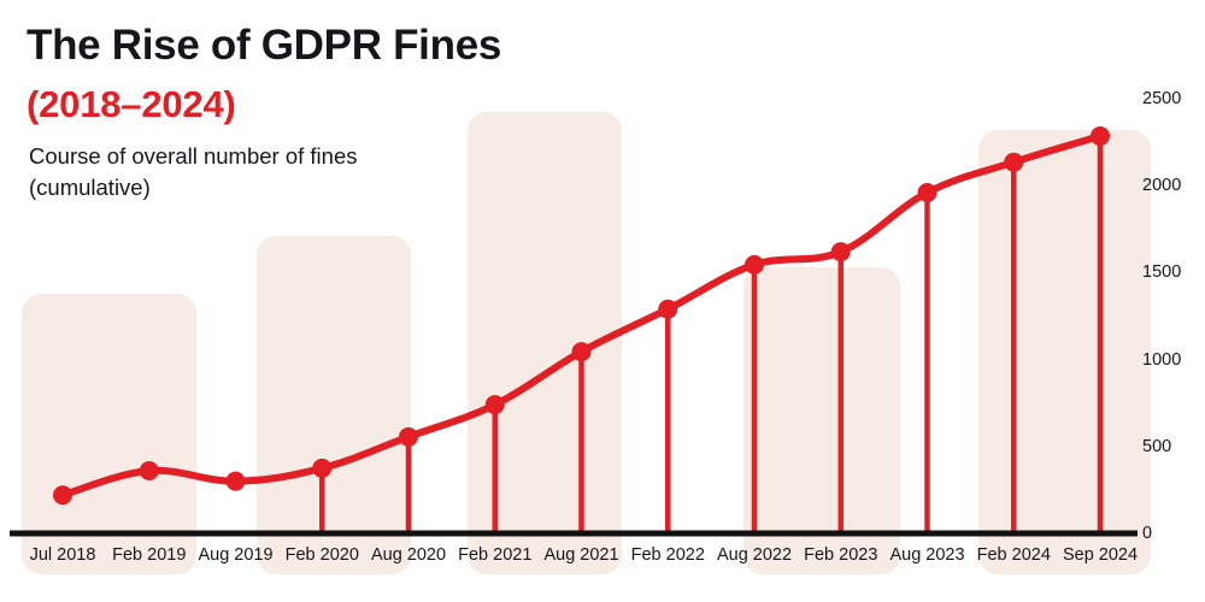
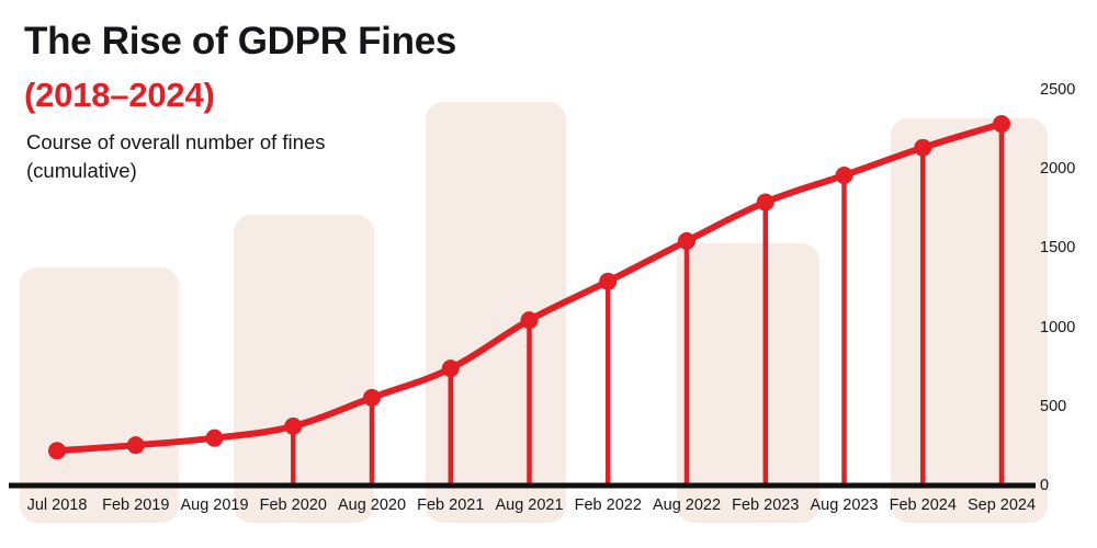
Feb 2019: 360 -> 260
Feb 2023: 1620 -> 1790
